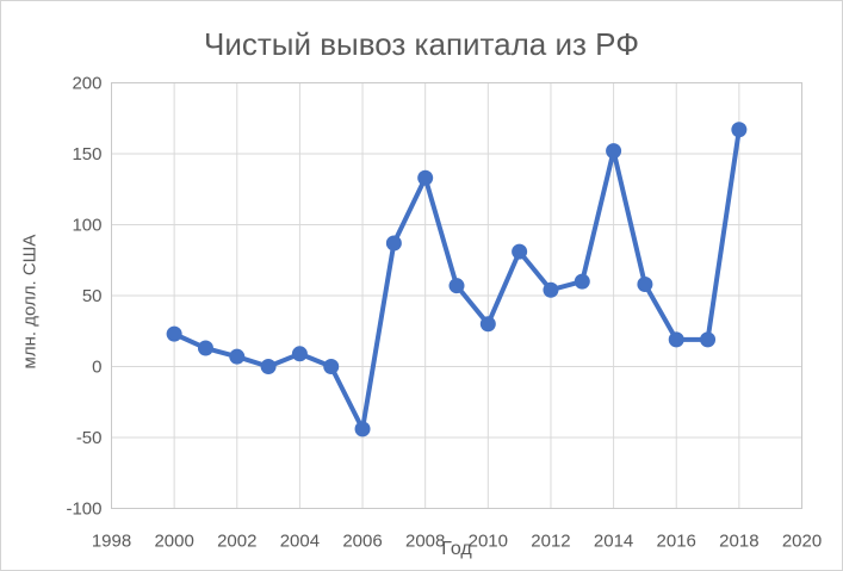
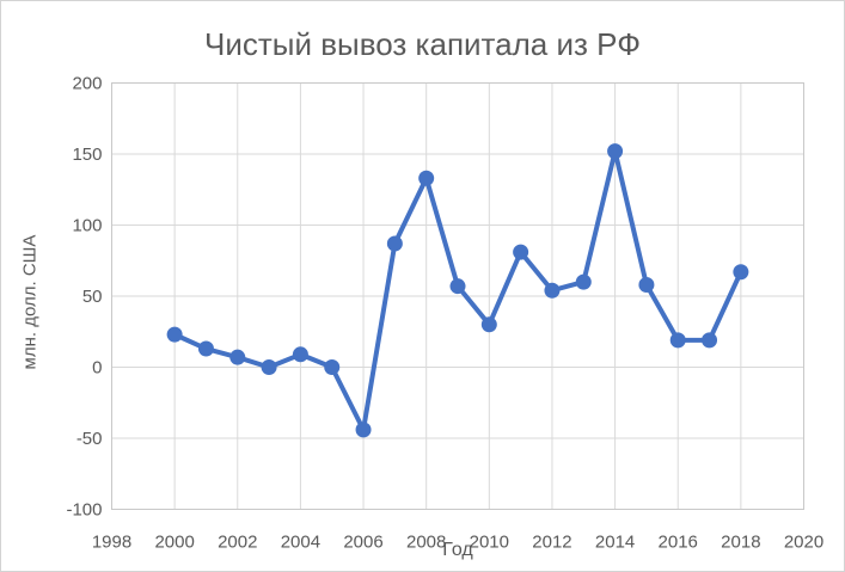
2018: 167 -> 67
